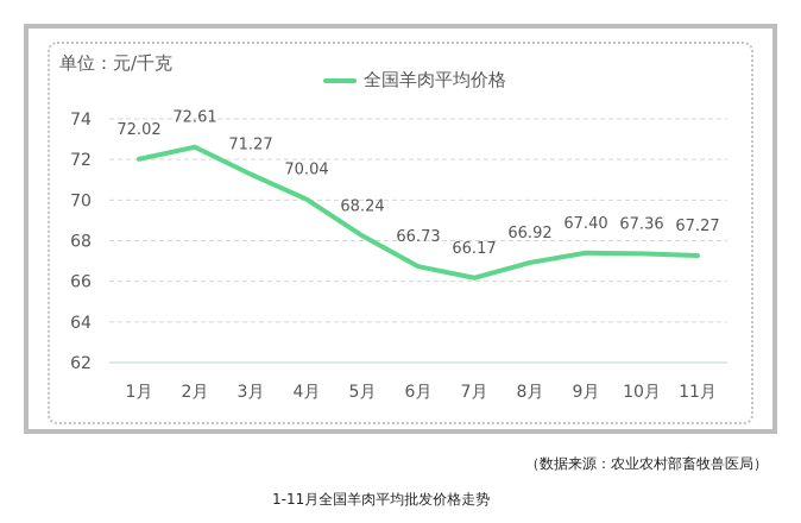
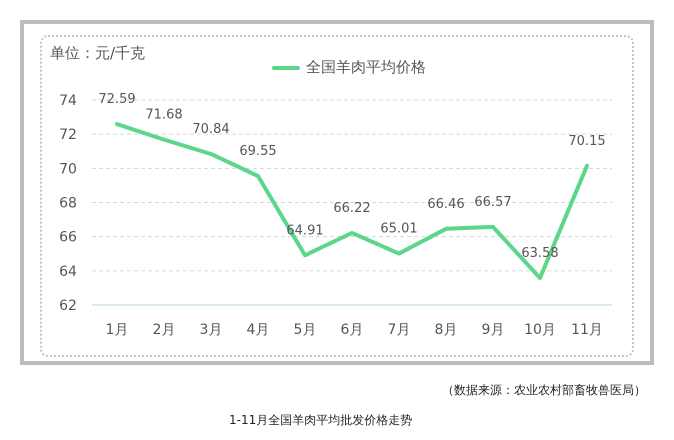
1月: 72.02 -> 72.59
2月: 72.61 -> 71.68
3月: 71.27 -> 70.84
4月: 70.04 -> 69.55
5月: 68.24 -> 64.91
6月: 66.73 -> 66.22
7月: 66.17 -> 65.01
8月: 66.92 -> 66.46
9月: 67.40 -> 66.57
10月: 67.36 -> 63.58
11月: 67.27 -> 70.15
